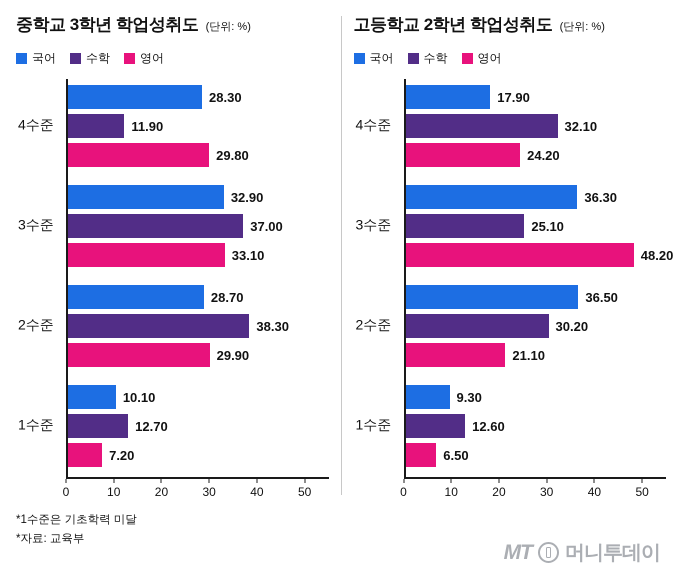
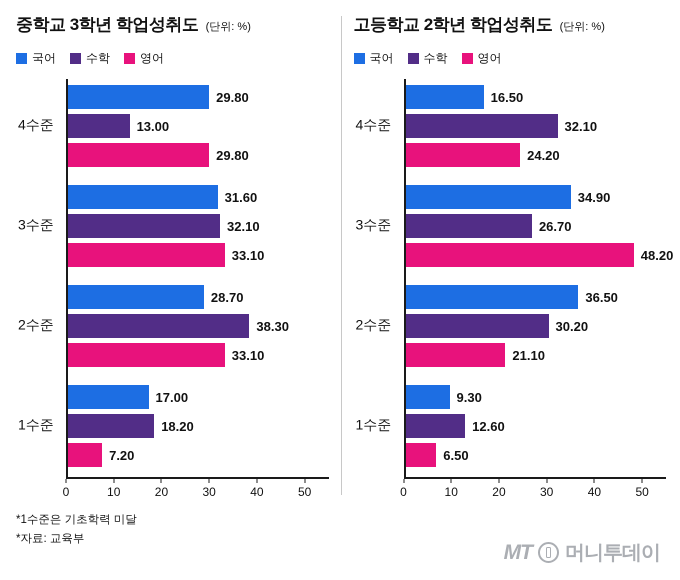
중학교 3학년 학업성취도/국어/4수준: 28.30 -> 29.80
중학교 3학년 학업성취도/수학/4수준: 11.90 -> 13.00
중학교 3학년 학업성취도/국어/3수준: 32.90 -> 31.60
중학교 3학년 학업성취도/수학/3수준: 37.00 -> 32.10
중학교 3학년 학업성취도/영어/2수준: 29.90 -> 33.10
중학교 3학년 학업성취도/국어/1수준: 10.10 -> 17.00
중학교 3학년 학업성취도/수학/1수준: 12.70 -> 18.20
고등학교 2학년 학업성취도/국어/4수준: 17.90 -> 16.50
고등학교 2학년 학업성취도/국어/3수준: 36.30 -> 34.90
고등학교 2학년 학업성취도/수학/3수준: 25.10 -> 26.70
